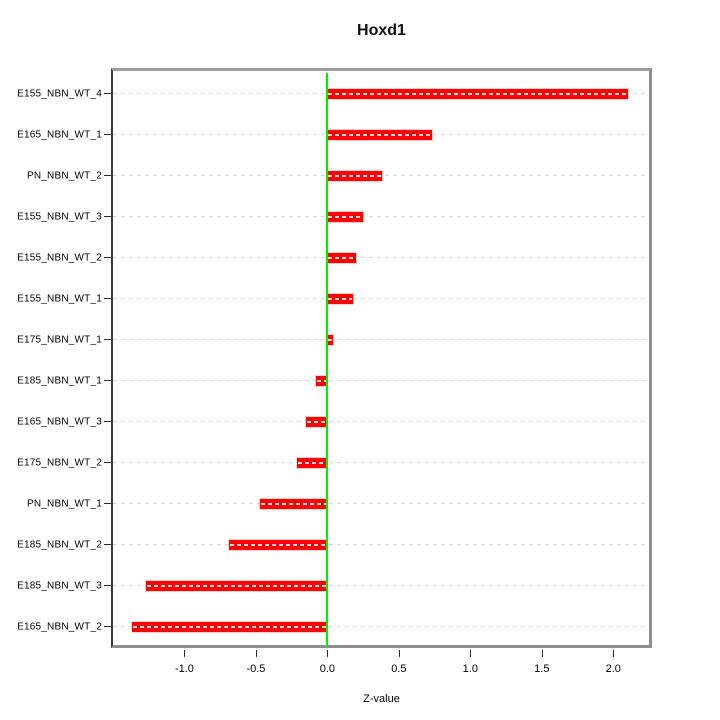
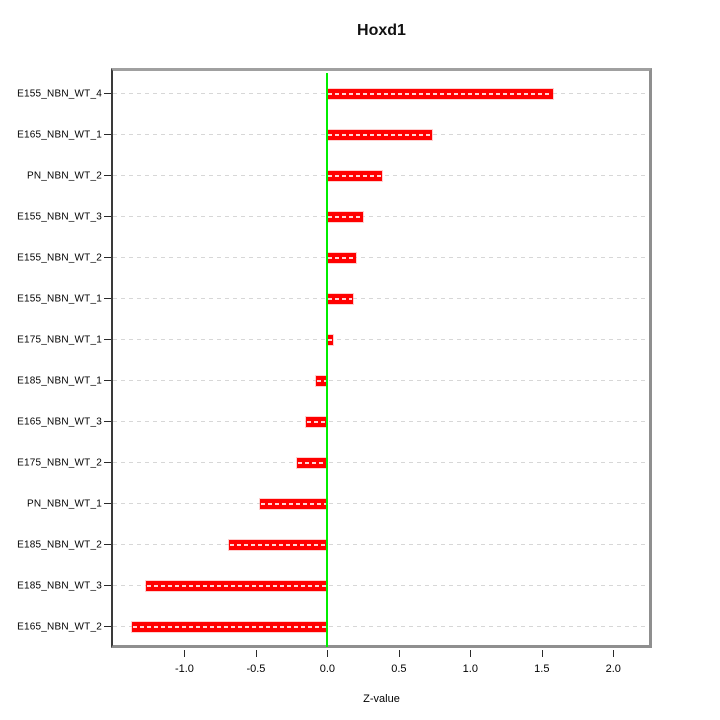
E155_NBN_WT_4: 2.10 -> 1.58
